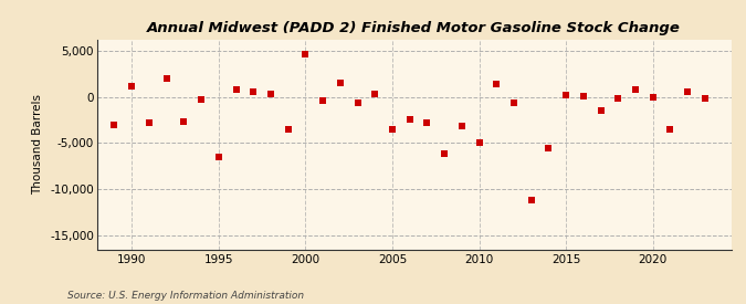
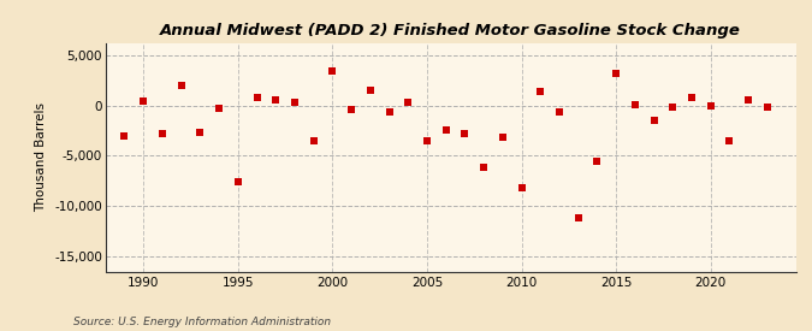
1990: 1,200 -> 400
1995: -6,500 -> -7,600
2000: 4,600 -> 3,400
2010: -5,000 -> -8,200
2015: 200 -> 3,200
